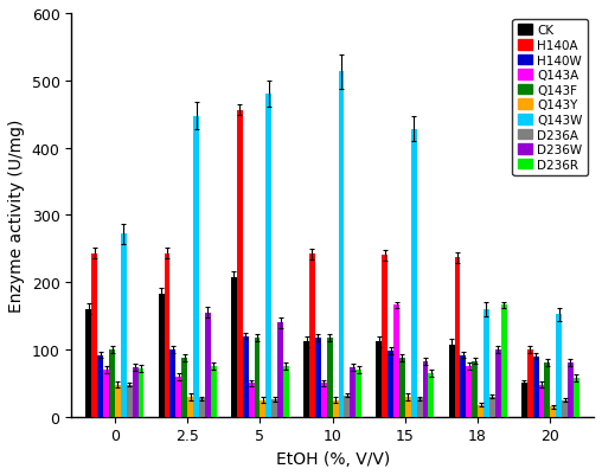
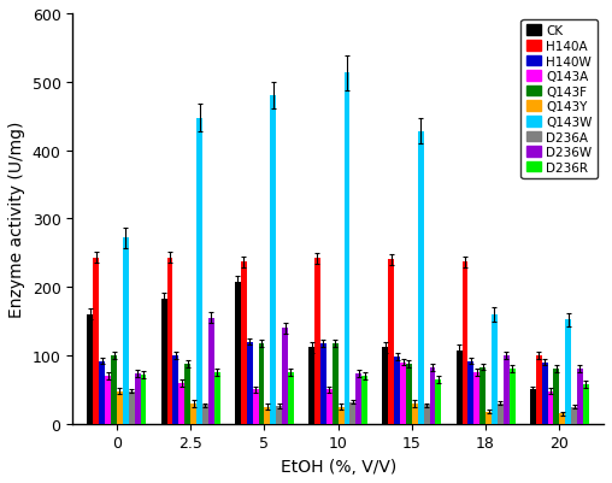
H140A/5: 456 -> 237
Q143A/15: 166 -> 90
D236R/18: 166 -> 80
